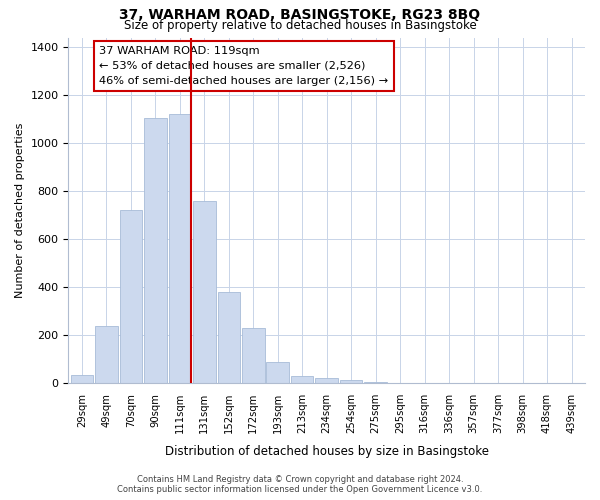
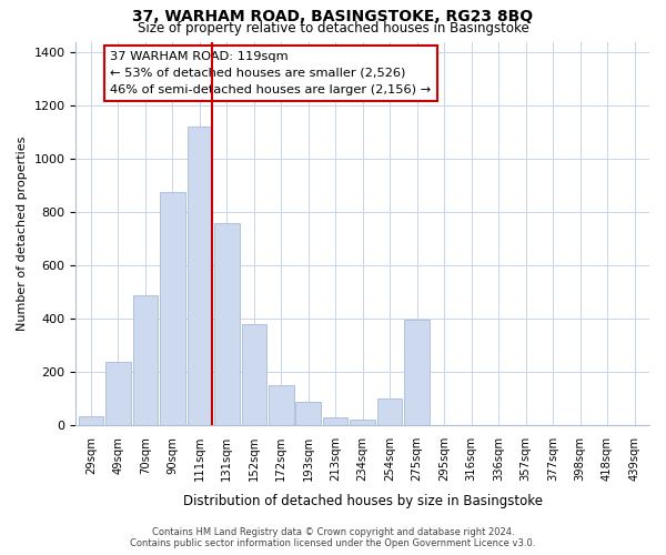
70sqm: 720 -> 490
90sqm: 1105 -> 875
172sqm: 230 -> 150
254sqm: 15 -> 100
275sqm: 5 -> 395
